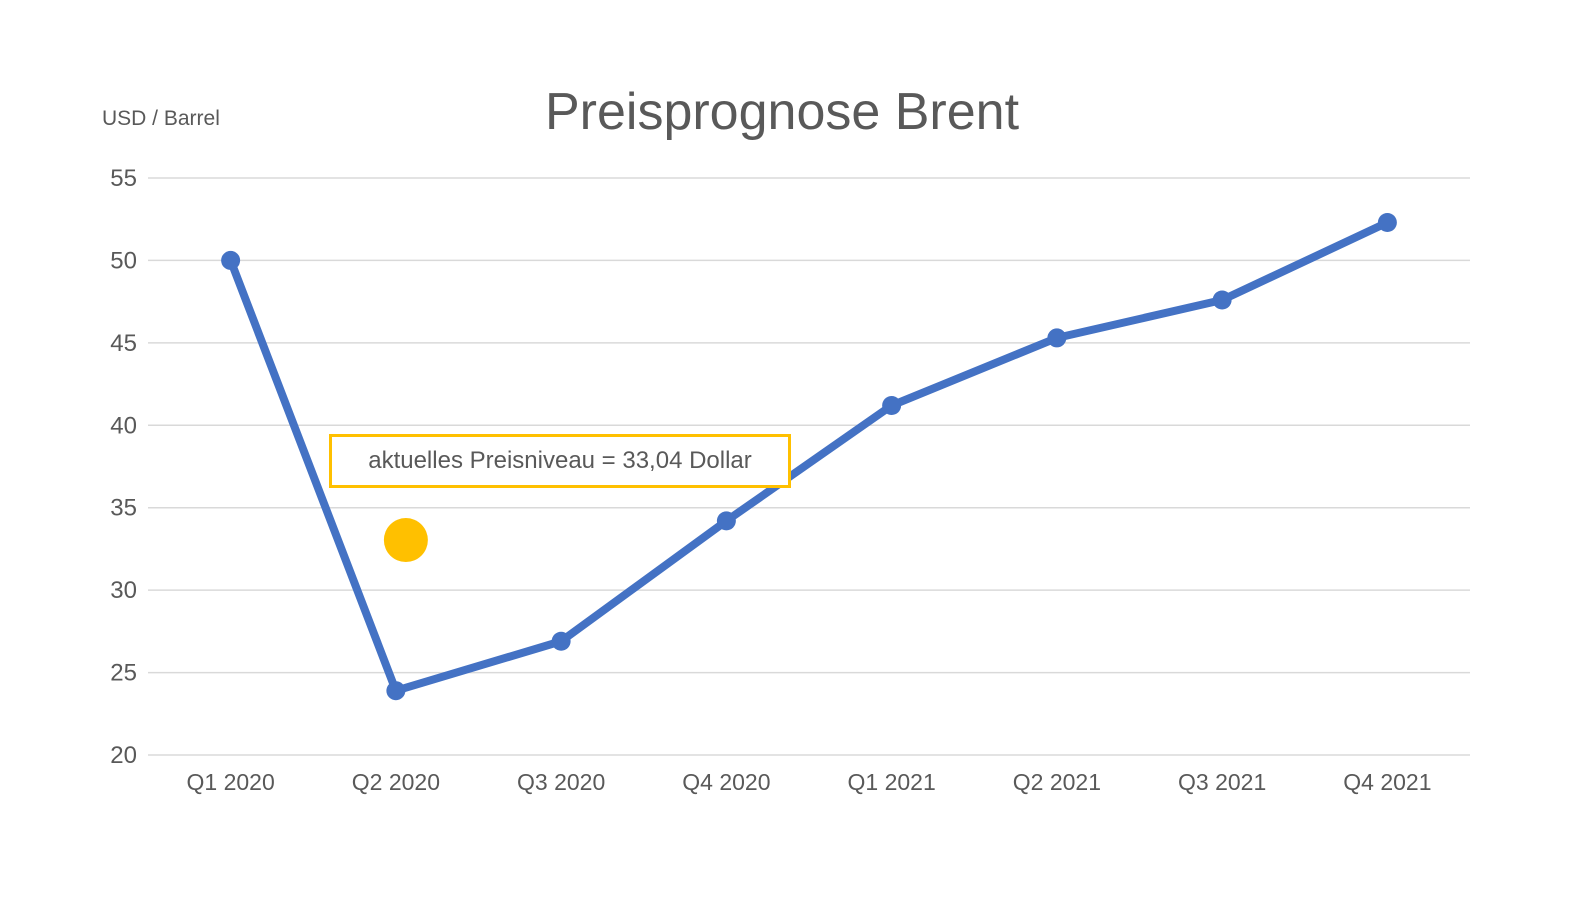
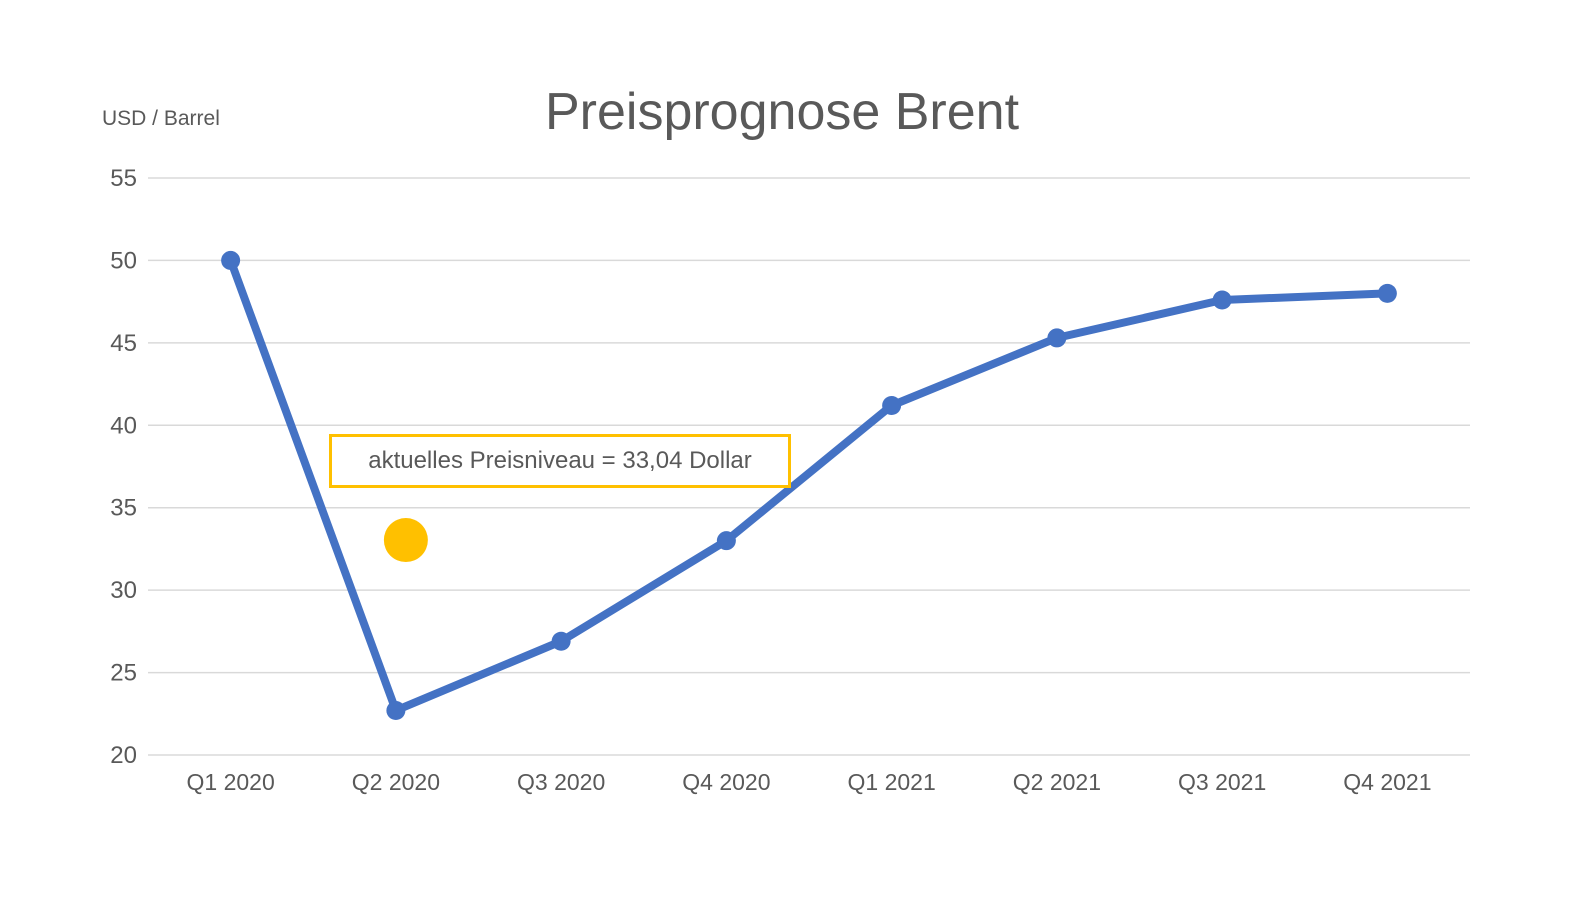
Q2 2020: 23.9 -> 22.7
Q4 2020: 34.2 -> 33.0
Q4 2021: 52.3 -> 48.0
